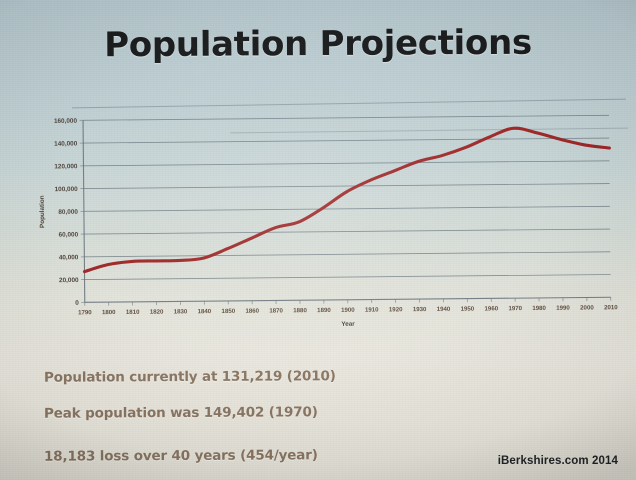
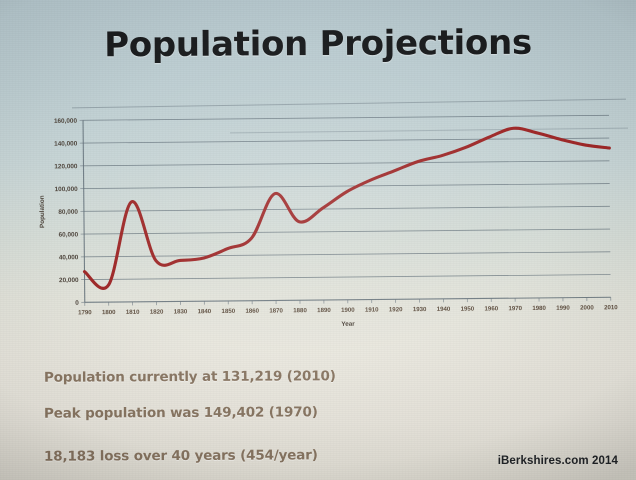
1800: 33000 -> 15000
1810: 36000 -> 88000
1870: 64000 -> 94000
